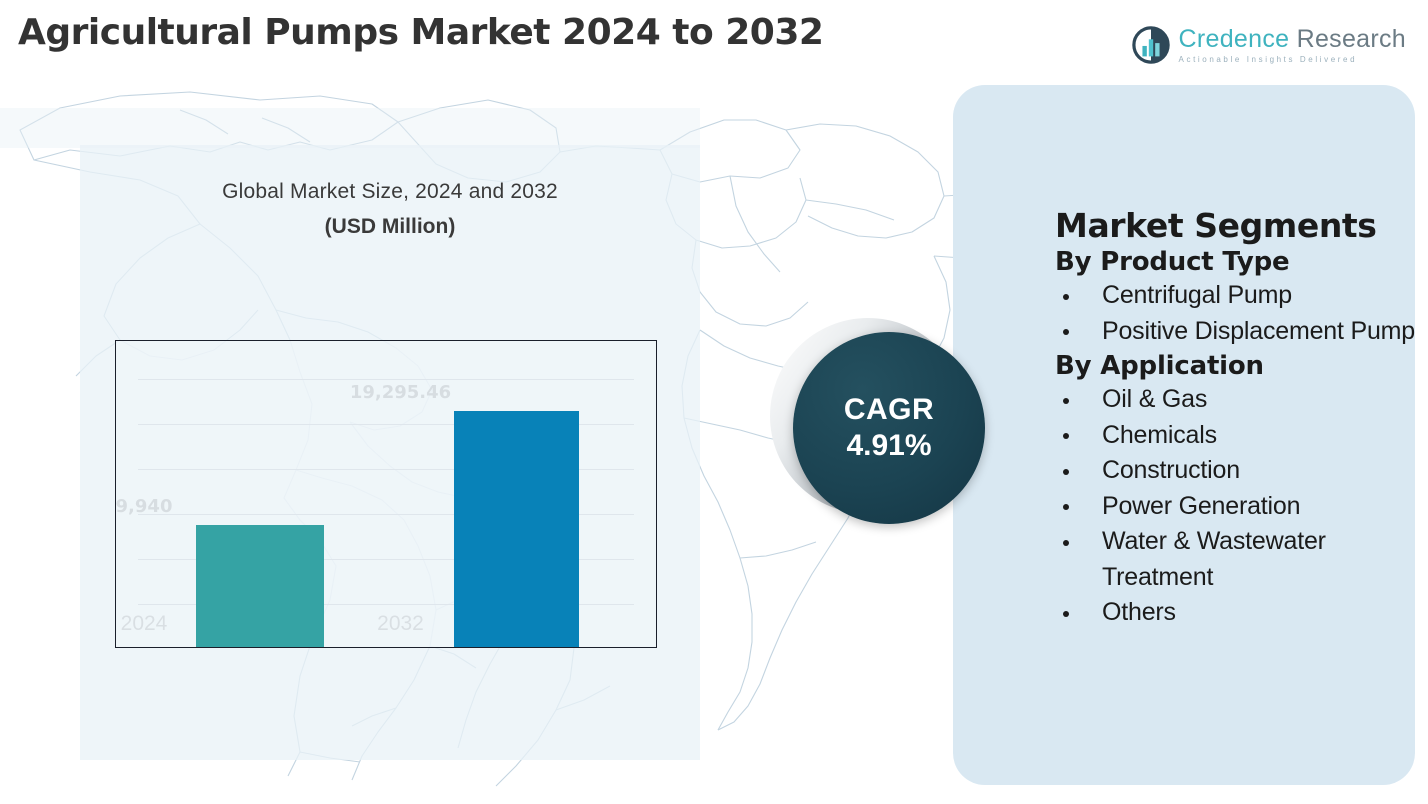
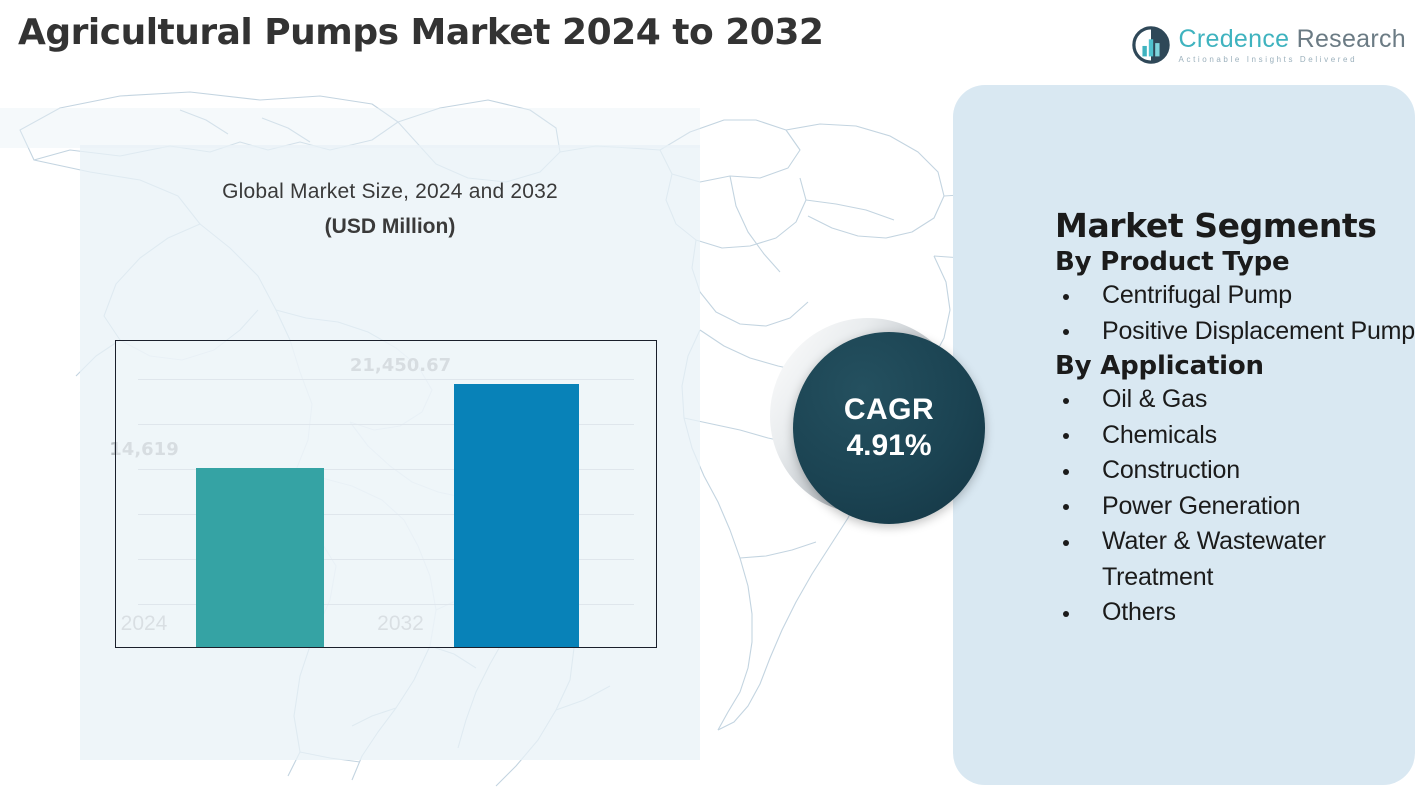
2024: 9,940 -> 14,619
2032: 19,295.46 -> 21,450.67
